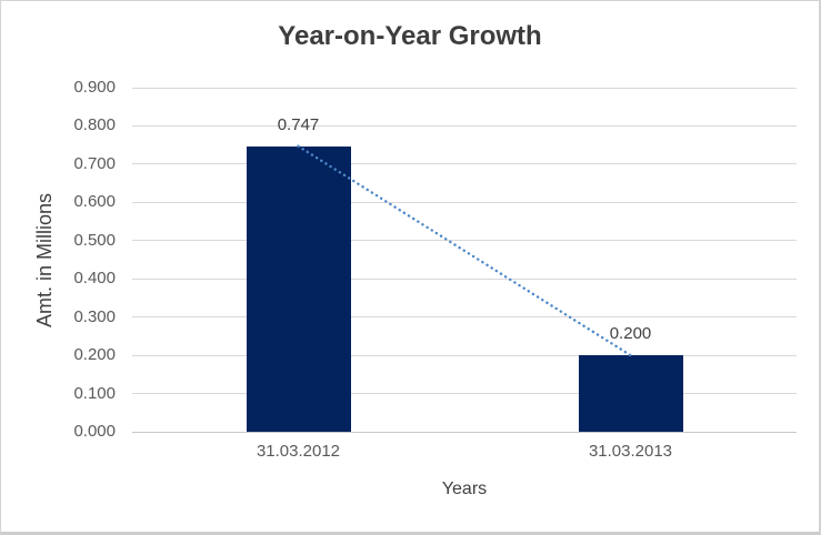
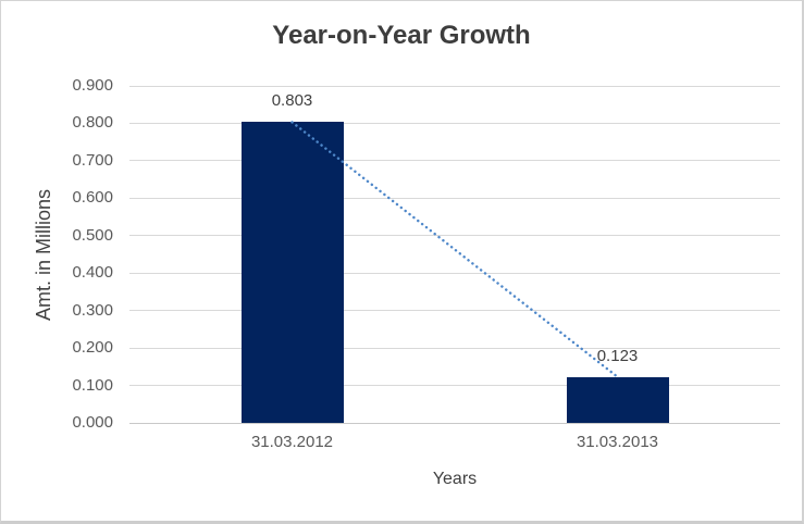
31.03.2012: 0.747 -> 0.803
31.03.2013: 0.200 -> 0.123
